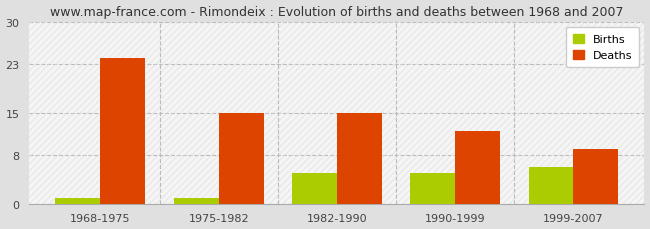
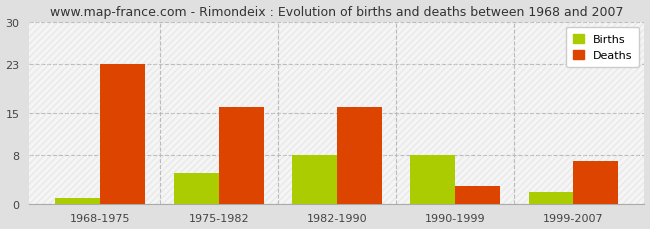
Deaths/1968-1975: 24 -> 23
Births/1975-1982: 1 -> 5
Deaths/1975-1982: 15 -> 16
Births/1982-1990: 5 -> 8
Deaths/1982-1990: 15 -> 16
Births/1990-1999: 5 -> 8
Deaths/1990-1999: 12 -> 3
Births/1999-2007: 6 -> 2
Deaths/1999-2007: 9 -> 7
